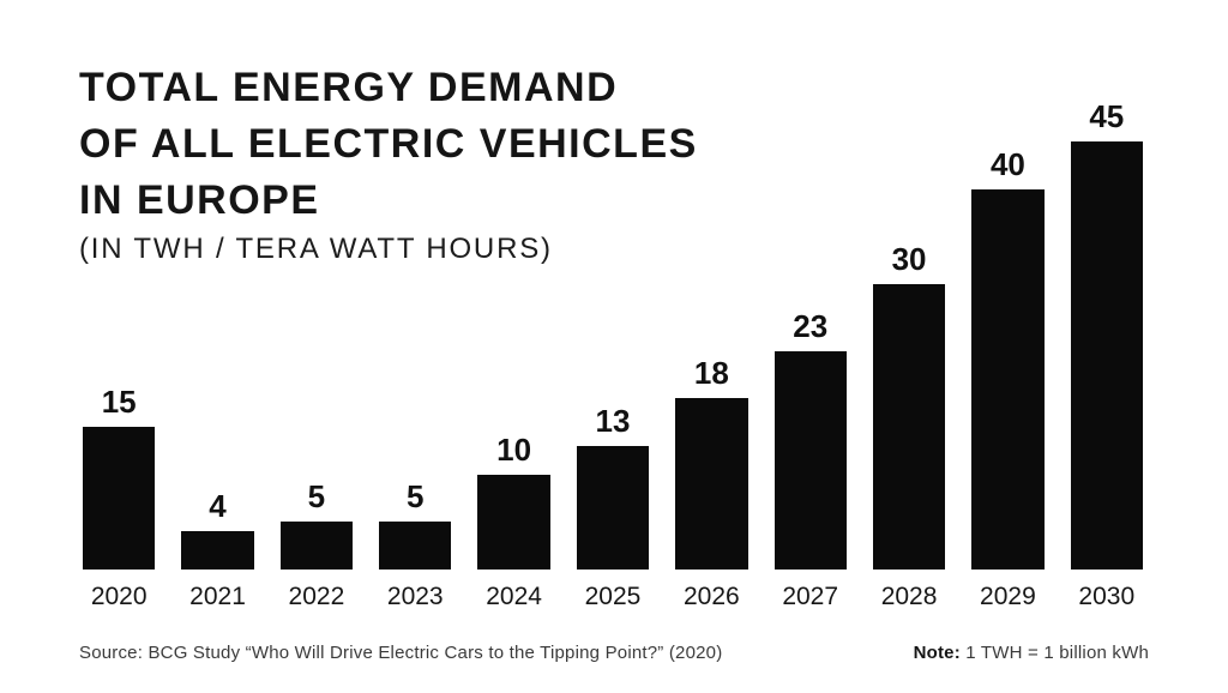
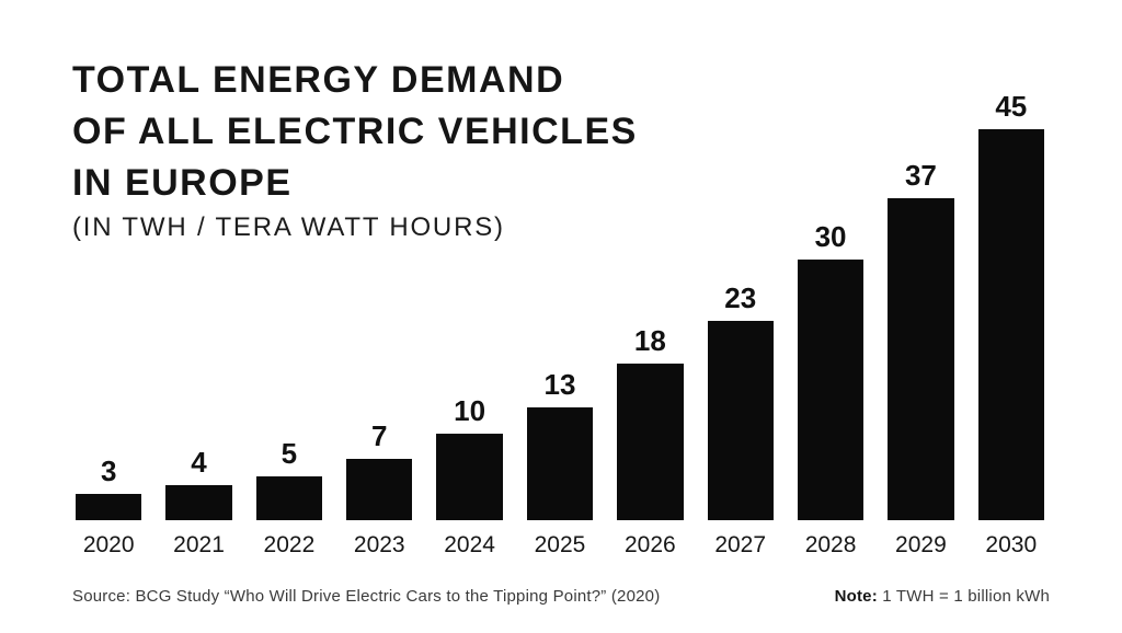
2020: 15 -> 3
2023: 5 -> 7
2029: 40 -> 37
